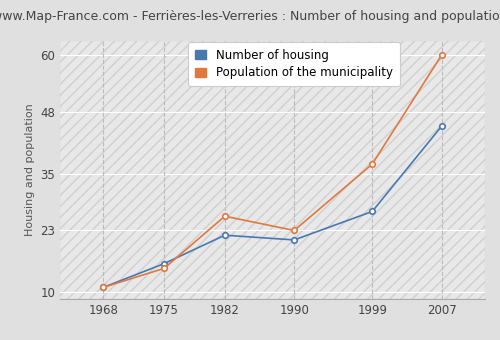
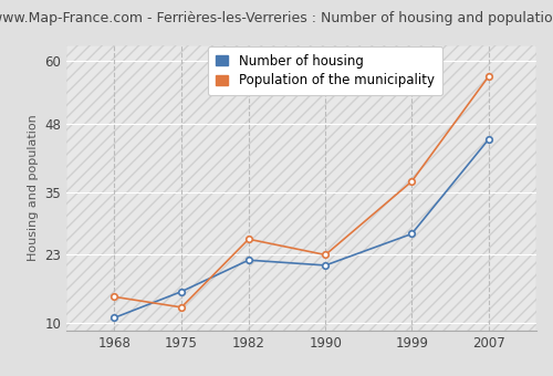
Population of the municipality/1968: 11 -> 15
Population of the municipality/1975: 15 -> 13
Population of the municipality/2007: 60 -> 57
